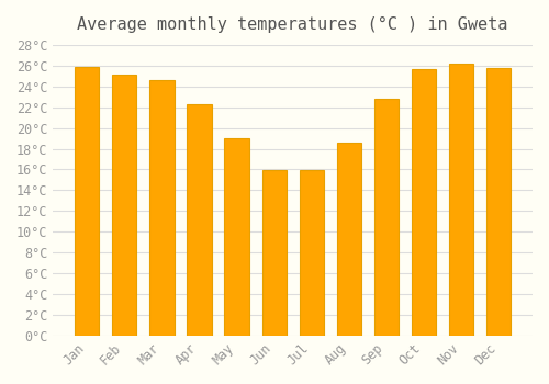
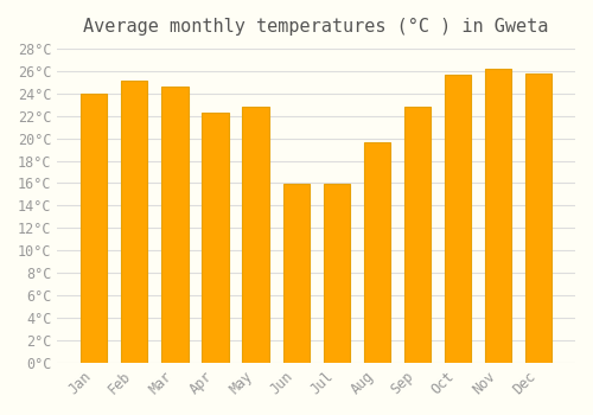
Jan: 25.9°C -> 24.0°C
May: 19.0°C -> 22.8°C
Aug: 18.6°C -> 19.6°C
